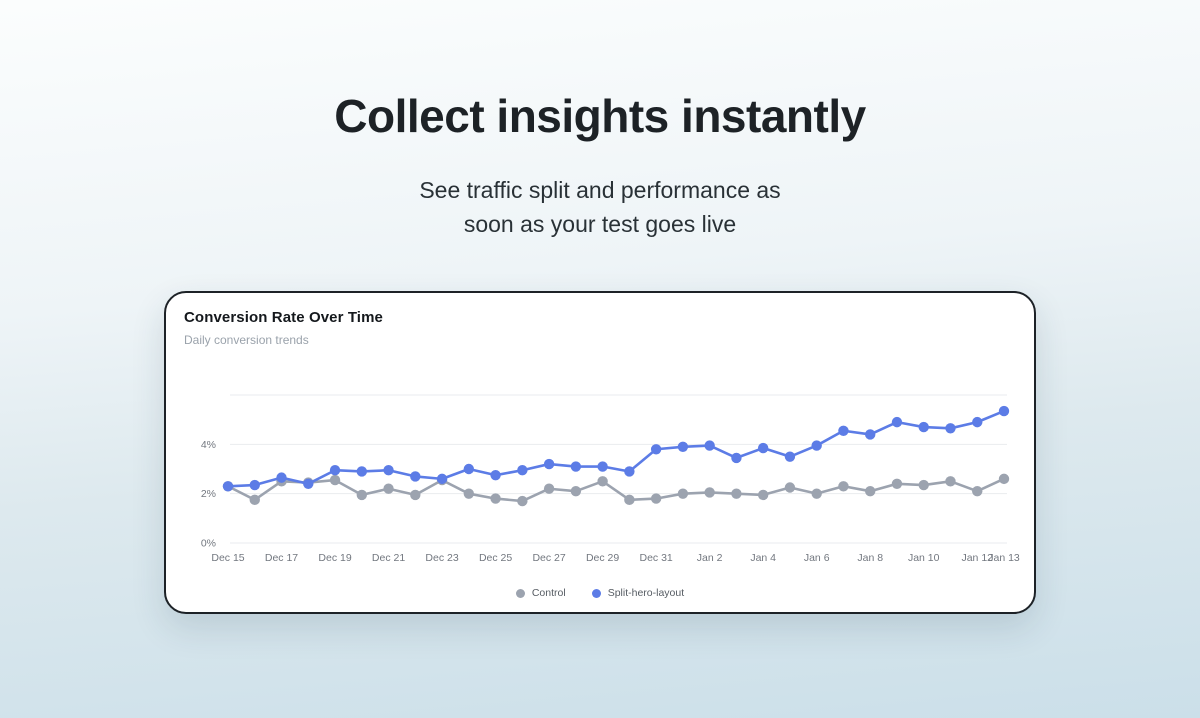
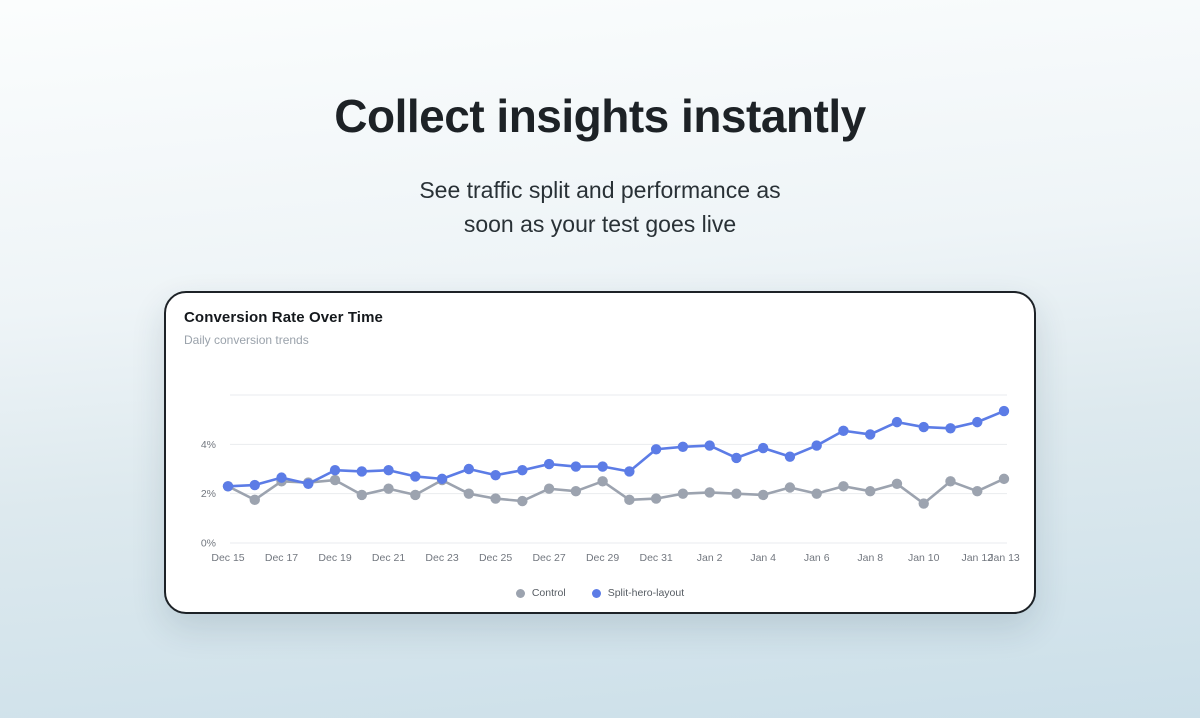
Control/Jan 10: 2.4% -> 1.6%
